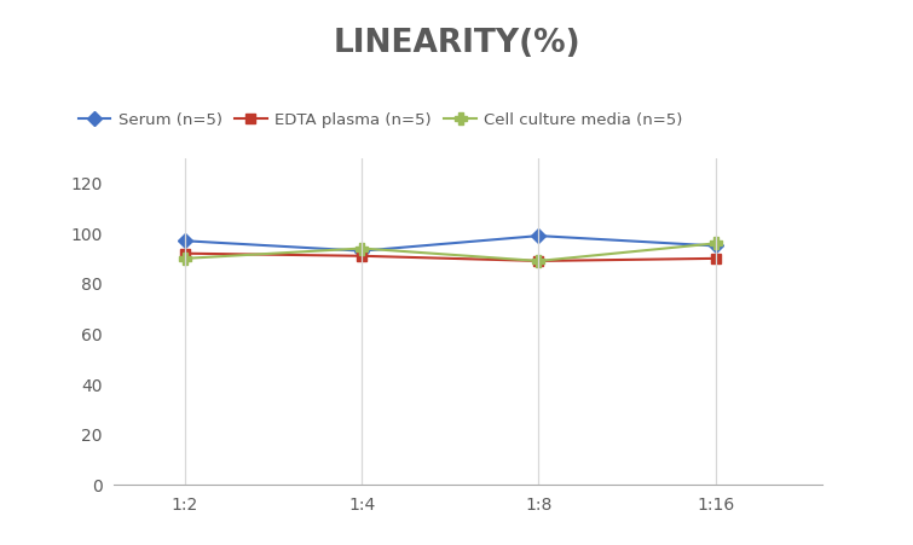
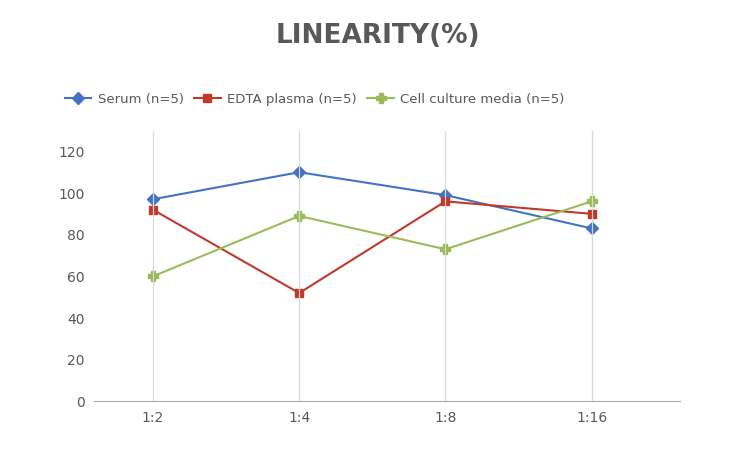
Cell culture media (n=5)/1:2: 90 -> 60
Serum (n=5)/1:4: 93 -> 110
EDTA plasma (n=5)/1:4: 91 -> 52
Cell culture media (n=5)/1:4: 94 -> 89
EDTA plasma (n=5)/1:8: 89 -> 96
Cell culture media (n=5)/1:8: 89 -> 73
Serum (n=5)/1:16: 95 -> 83
